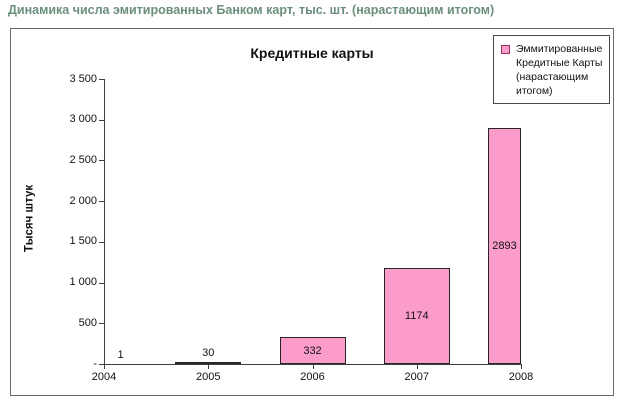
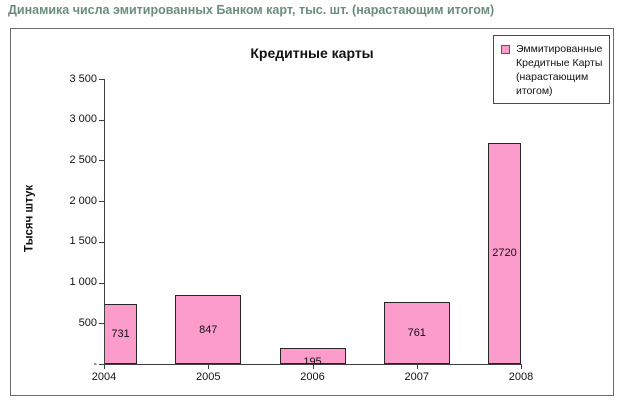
2004: 1 -> 731
2005: 30 -> 847
2006: 332 -> 195
2007: 1174 -> 761
2008: 2893 -> 2720
